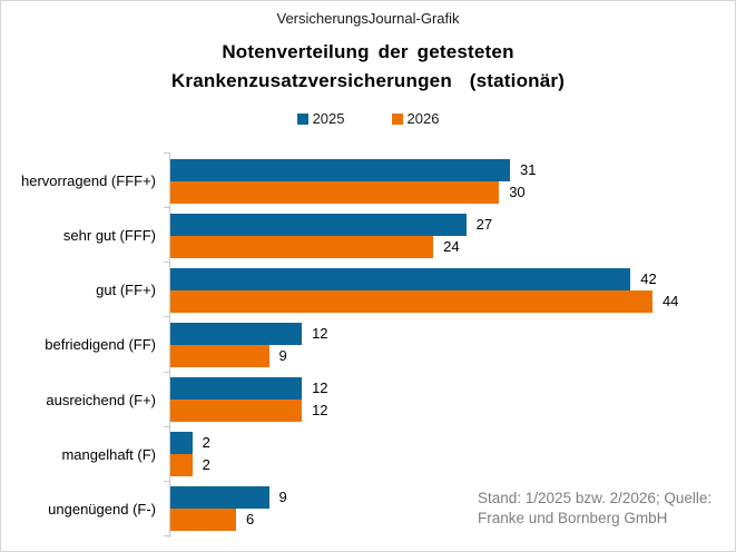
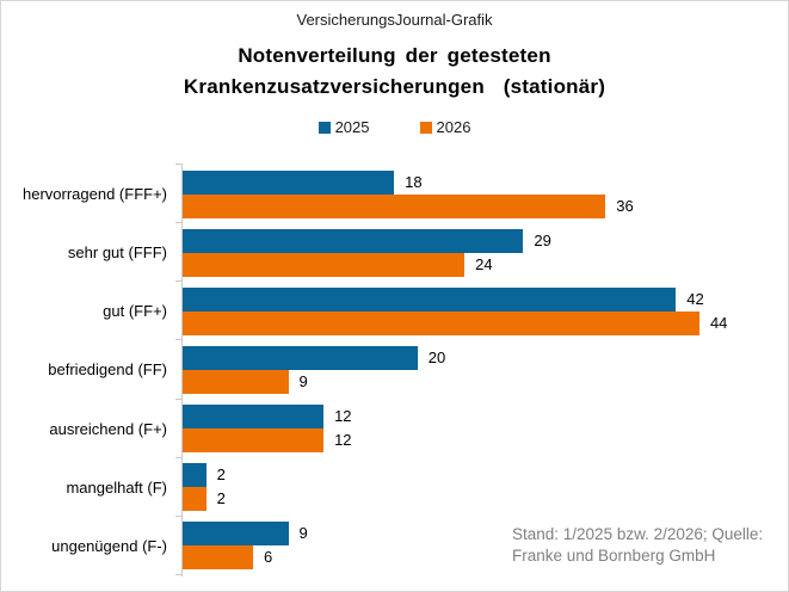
2025/hervorragend (FFF+): 31 -> 18
2026/hervorragend (FFF+): 30 -> 36
2025/sehr gut (FFF): 27 -> 29
2025/befriedigend (FF): 12 -> 20
